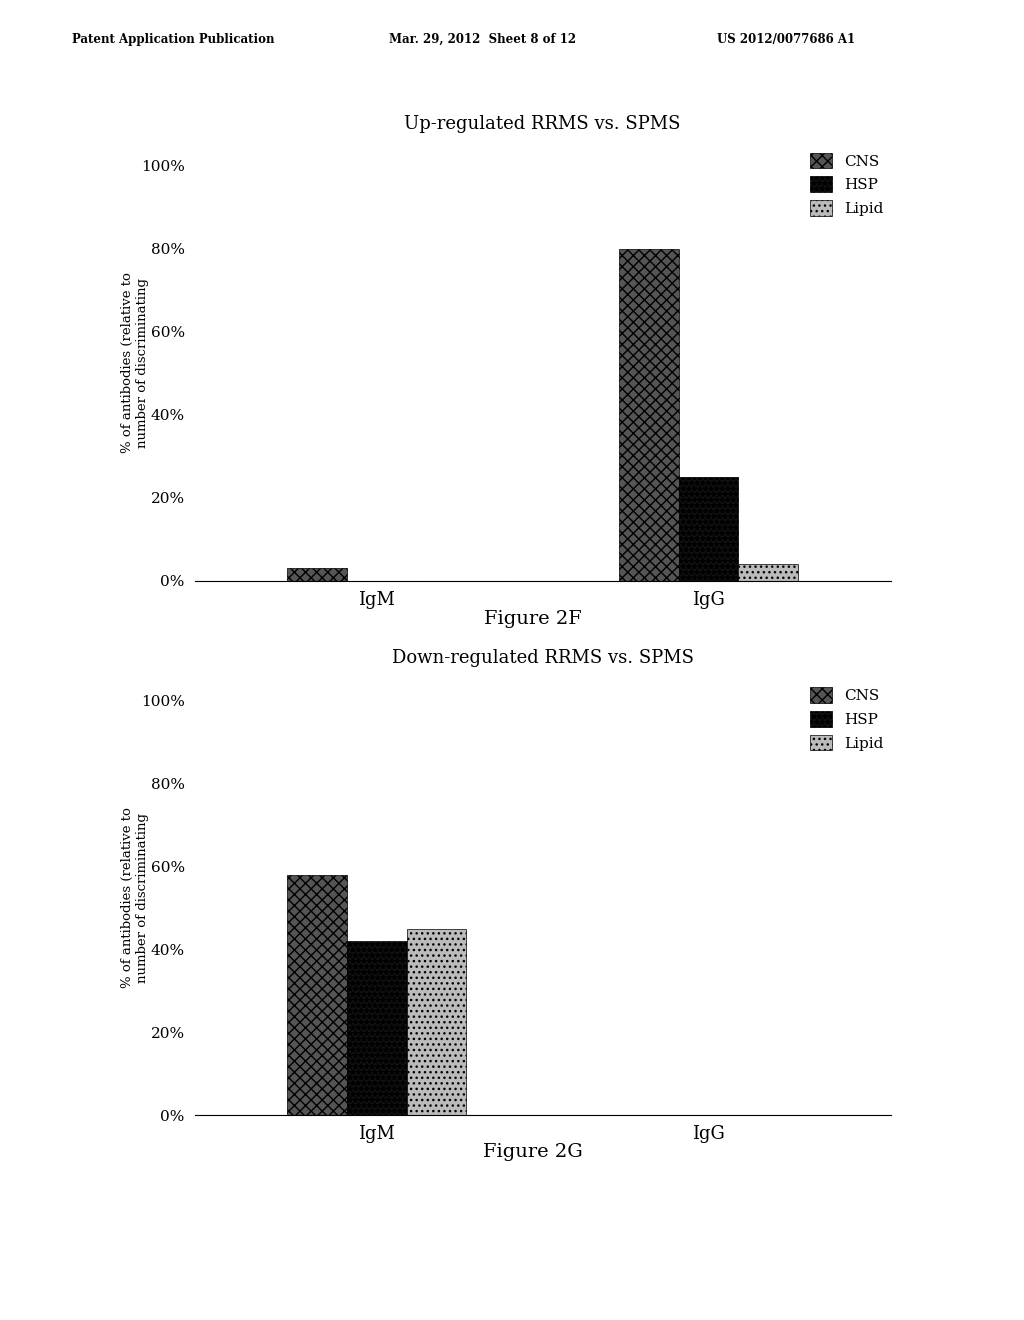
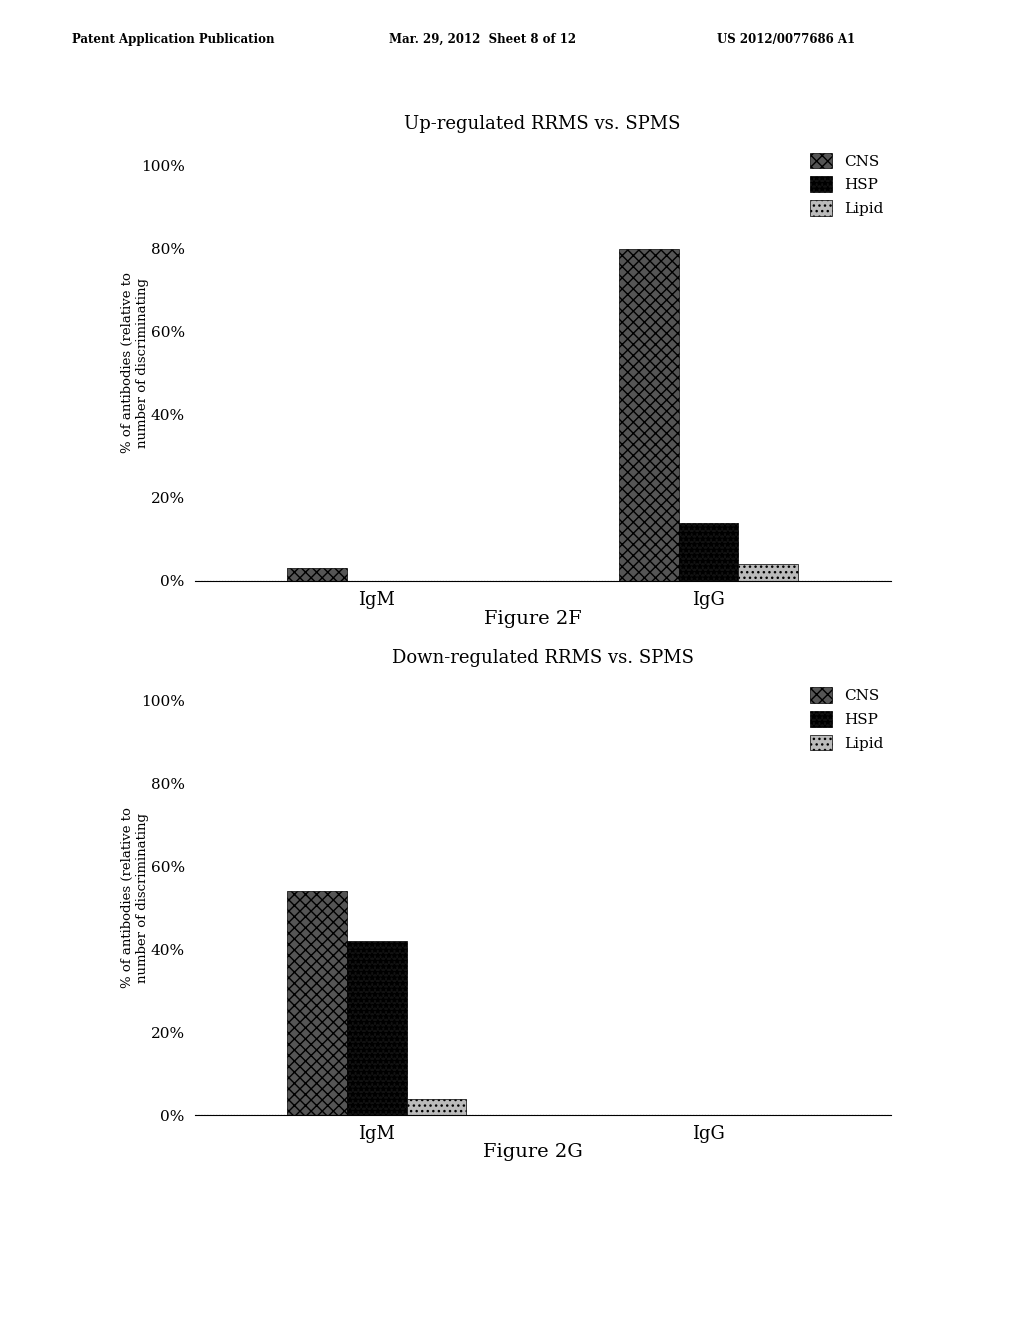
Up-regulated RRMS vs. SPMS/HSP/IgG: 25% -> 14%
Down-regulated RRMS vs. SPMS/CNS/IgM: 58% -> 54%
Down-regulated RRMS vs. SPMS/Lipid/IgM: 45% -> 4%
